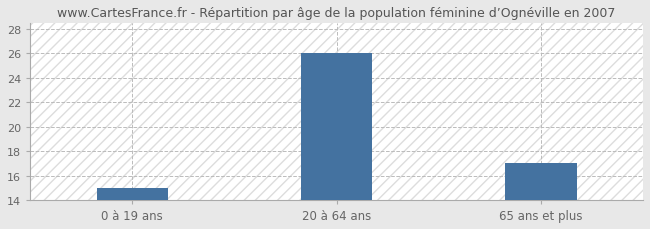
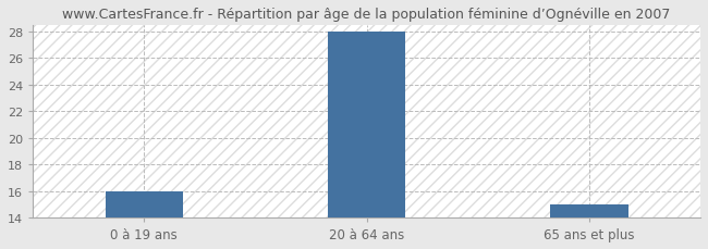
0 à 19 ans: 15 -> 16
20 à 64 ans: 26 -> 28
65 ans et plus: 17 -> 15
